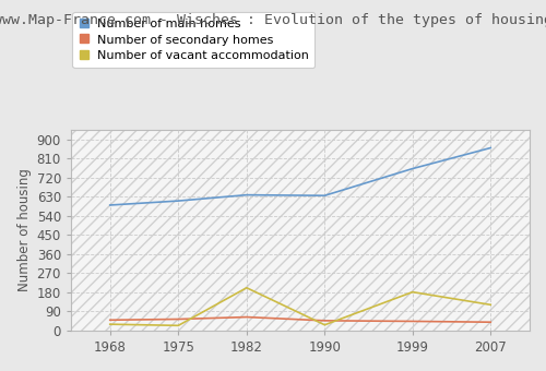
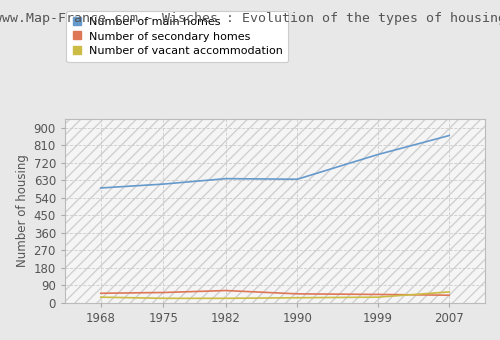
Number of vacant accommodation/1982: 200 -> 20
Number of vacant accommodation/1999: 180 -> 30
Number of vacant accommodation/2007: 120 -> 60
